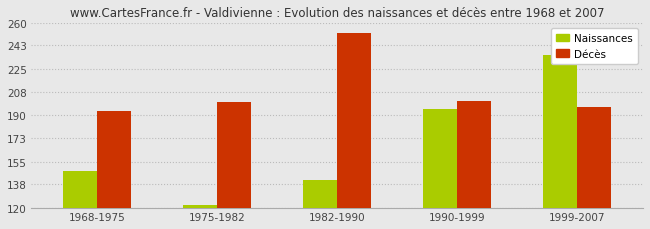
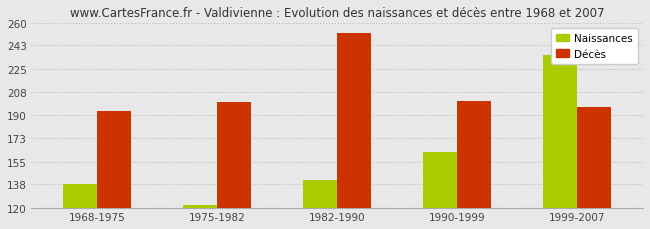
Naissances/1968-1975: 148 -> 138
Naissances/1990-1999: 195 -> 162
